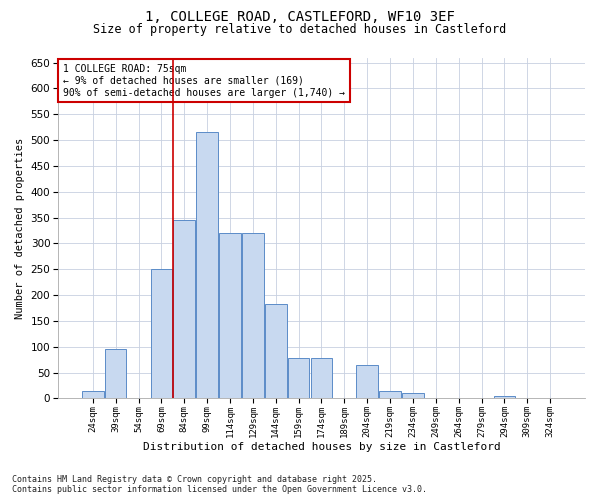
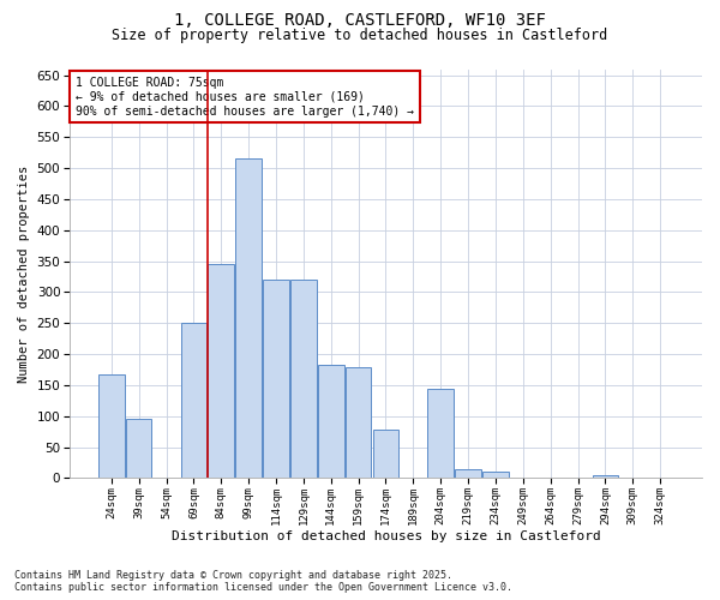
24sqm: 15 -> 168
159sqm: 78 -> 178
204sqm: 65 -> 144
